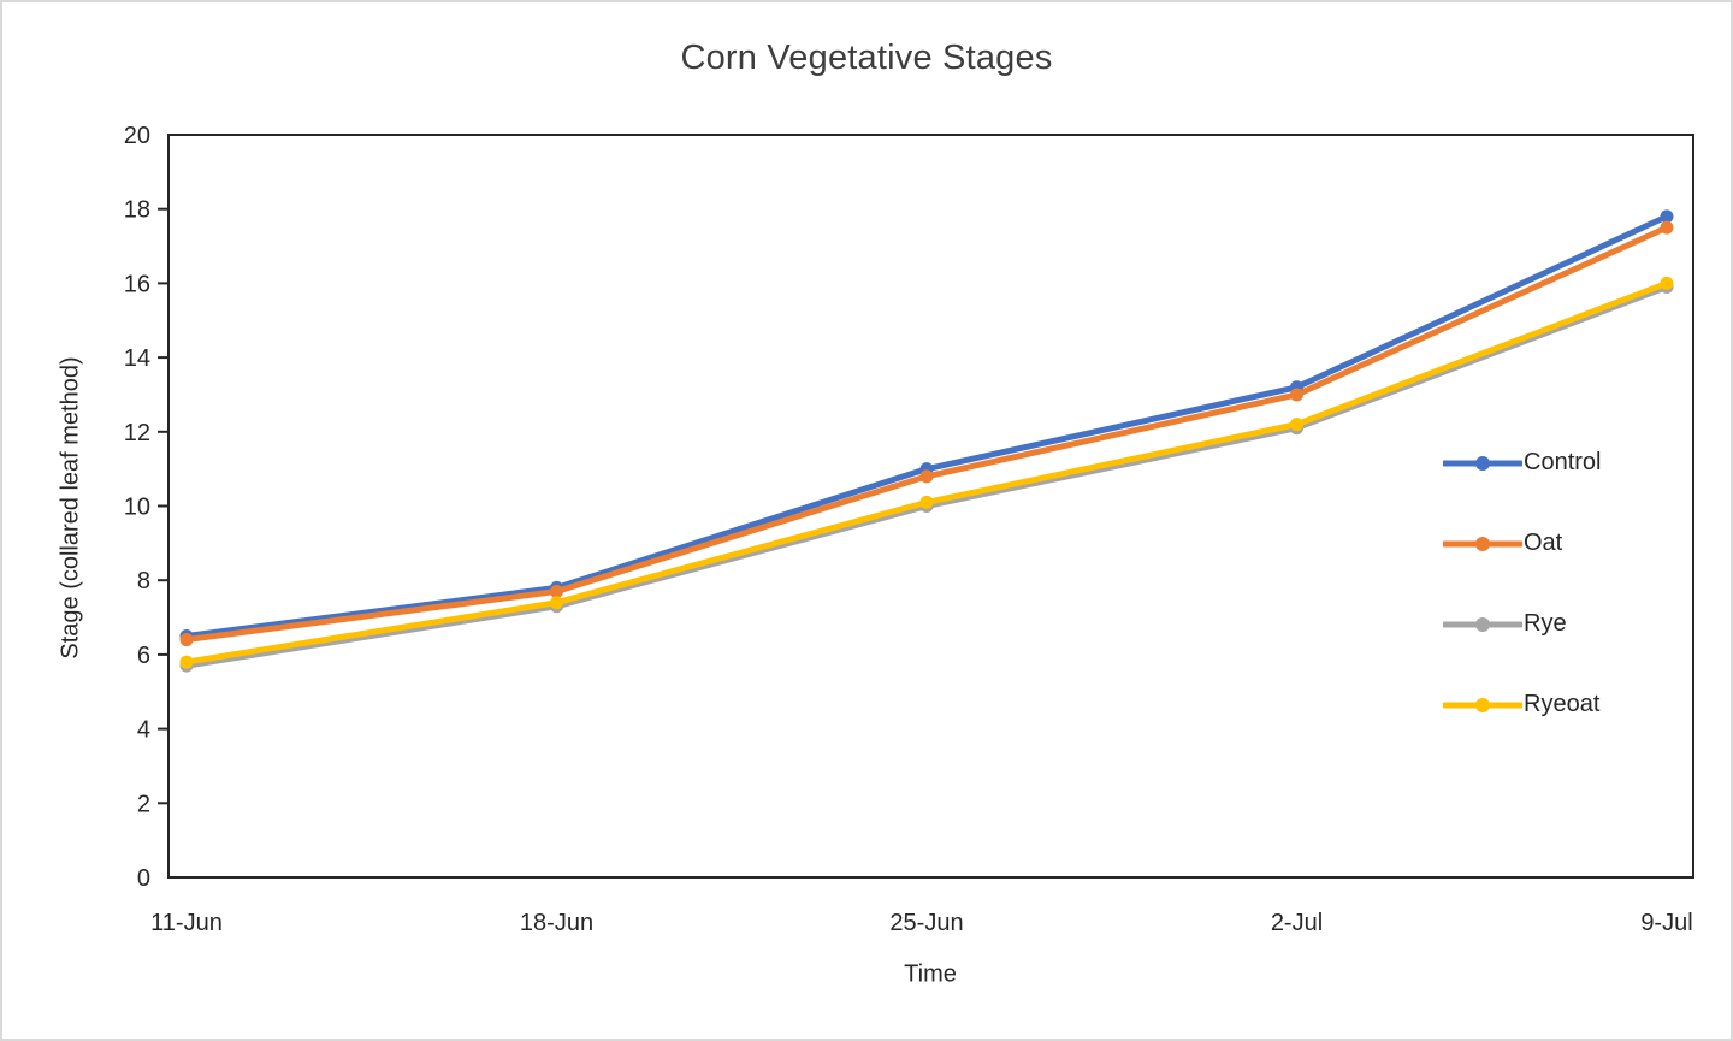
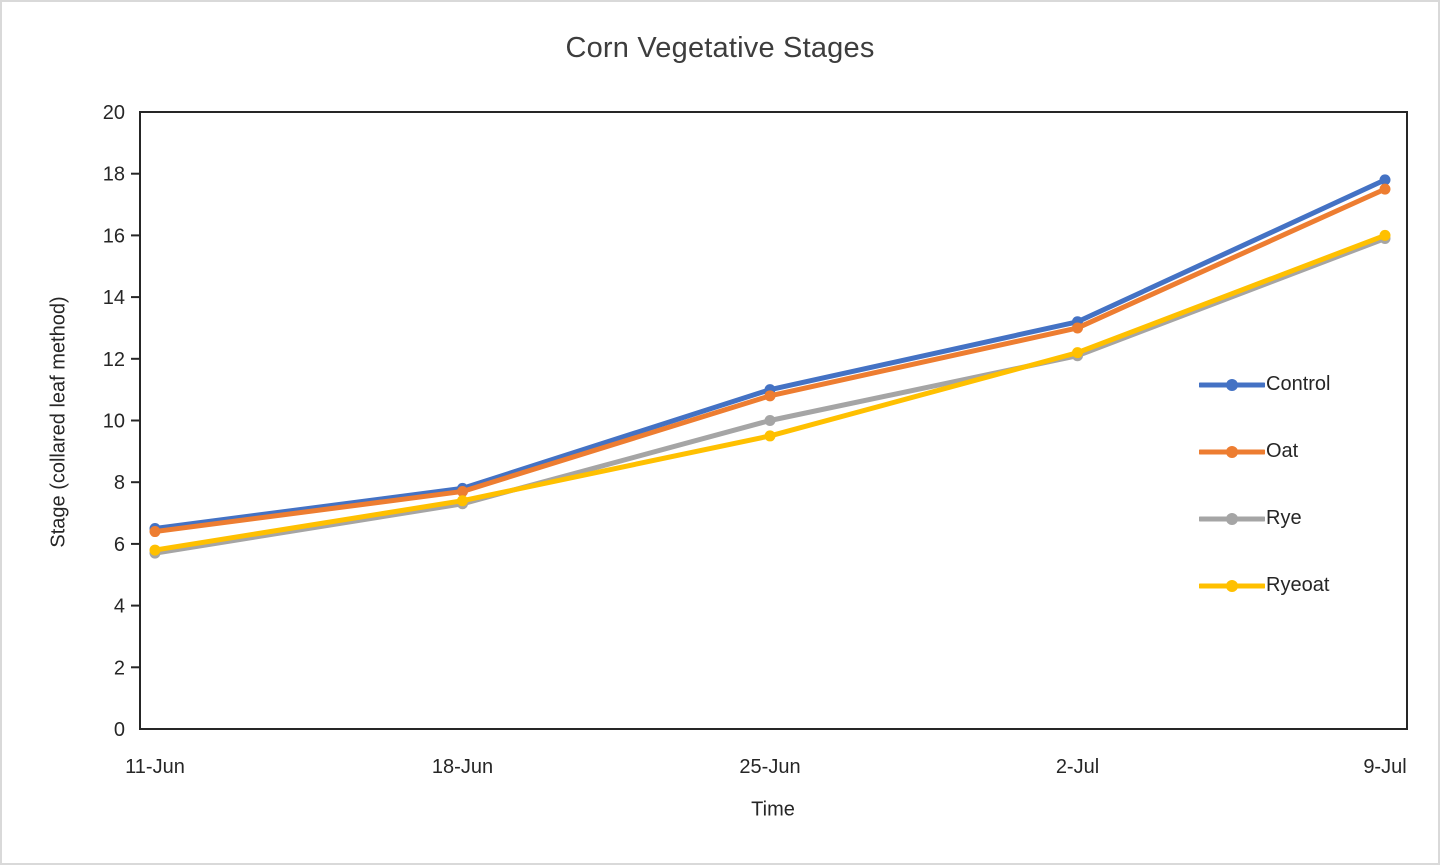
Ryeoat/25-Jun: 10.1 -> 9.5
